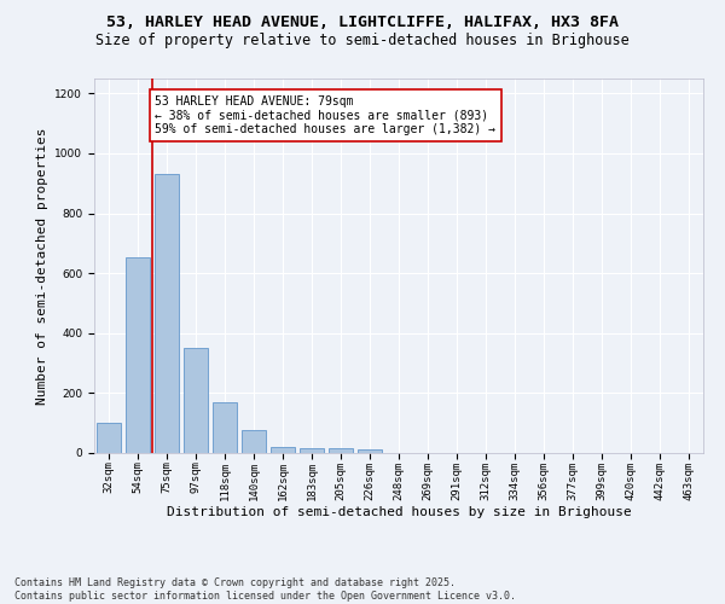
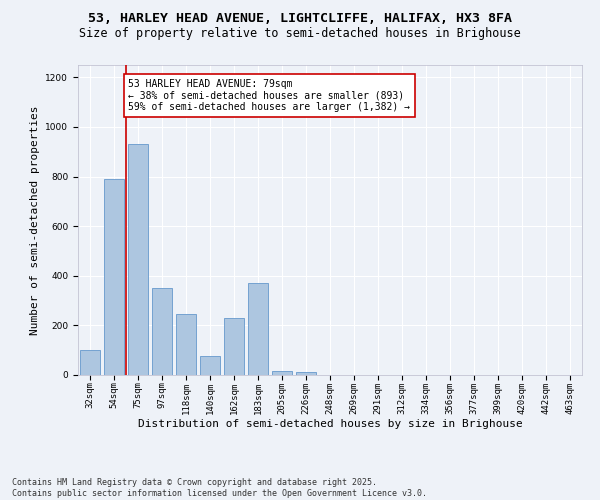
54sqm: 655 -> 790
118sqm: 170 -> 245
162sqm: 22 -> 230
183sqm: 18 -> 370
